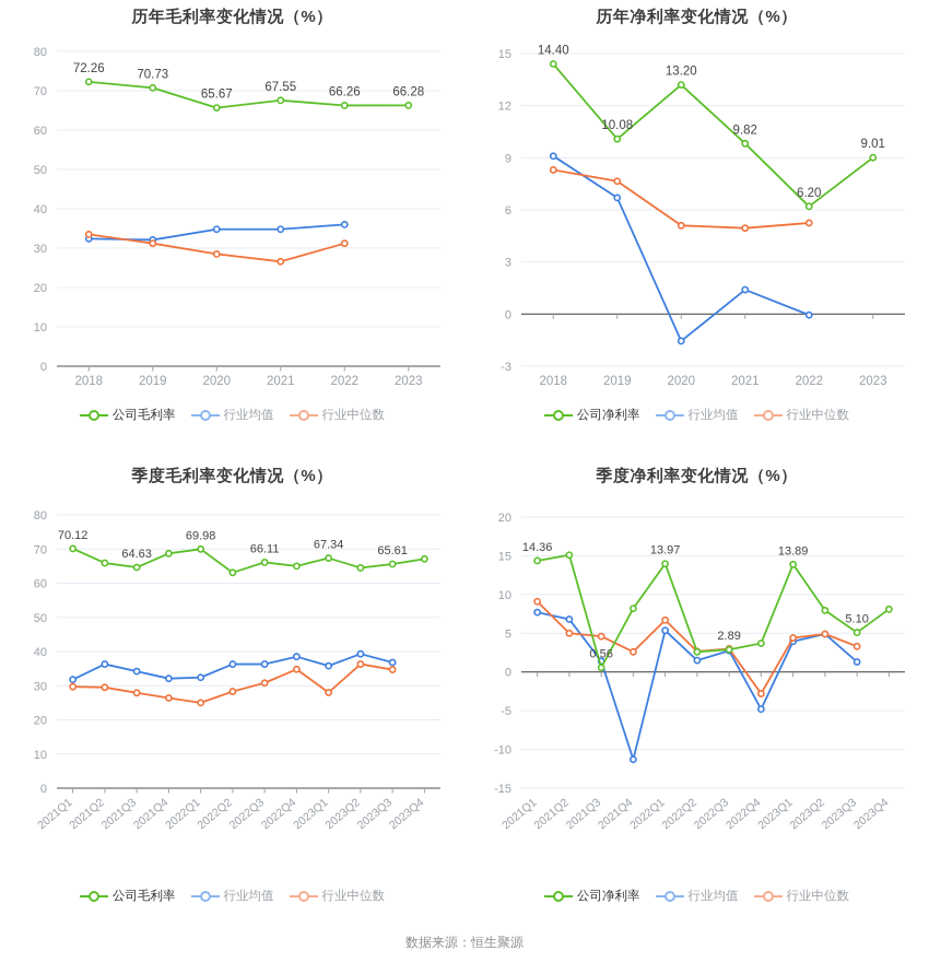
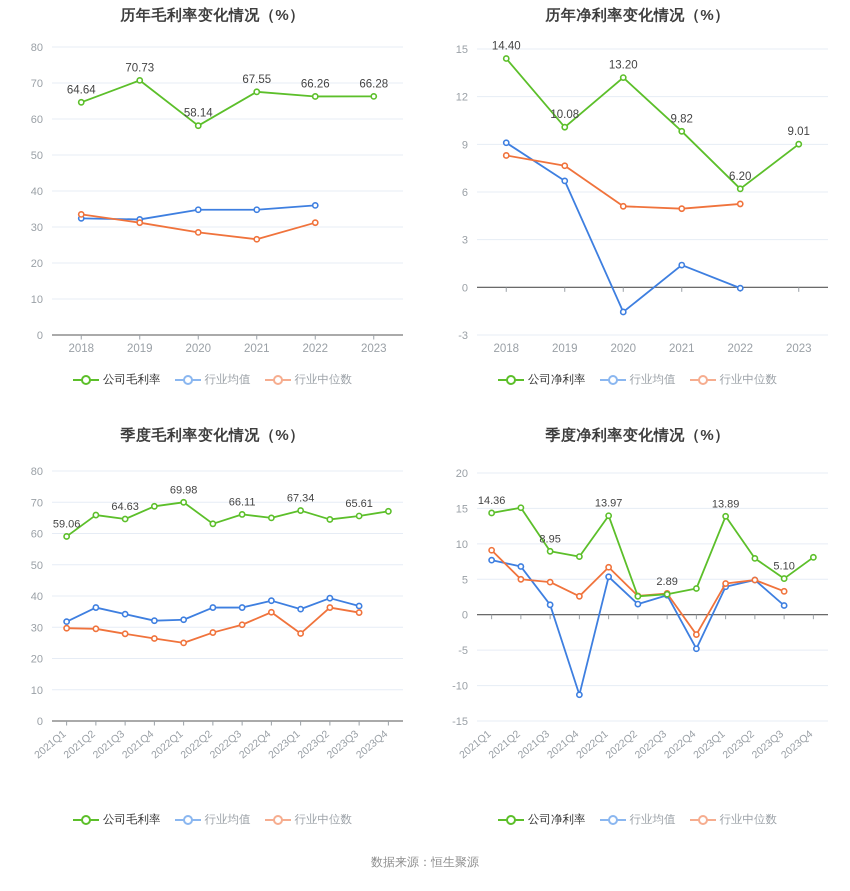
历年毛利率变化情况（%）/公司毛利率/2018: 72.26 -> 64.64
历年毛利率变化情况（%）/公司毛利率/2020: 65.67 -> 58.14
季度毛利率变化情况（%）/公司毛利率/2021Q1: 70.12 -> 59.06
季度净利率变化情况（%）/公司净利率/2021Q3: 0.56 -> 8.95
